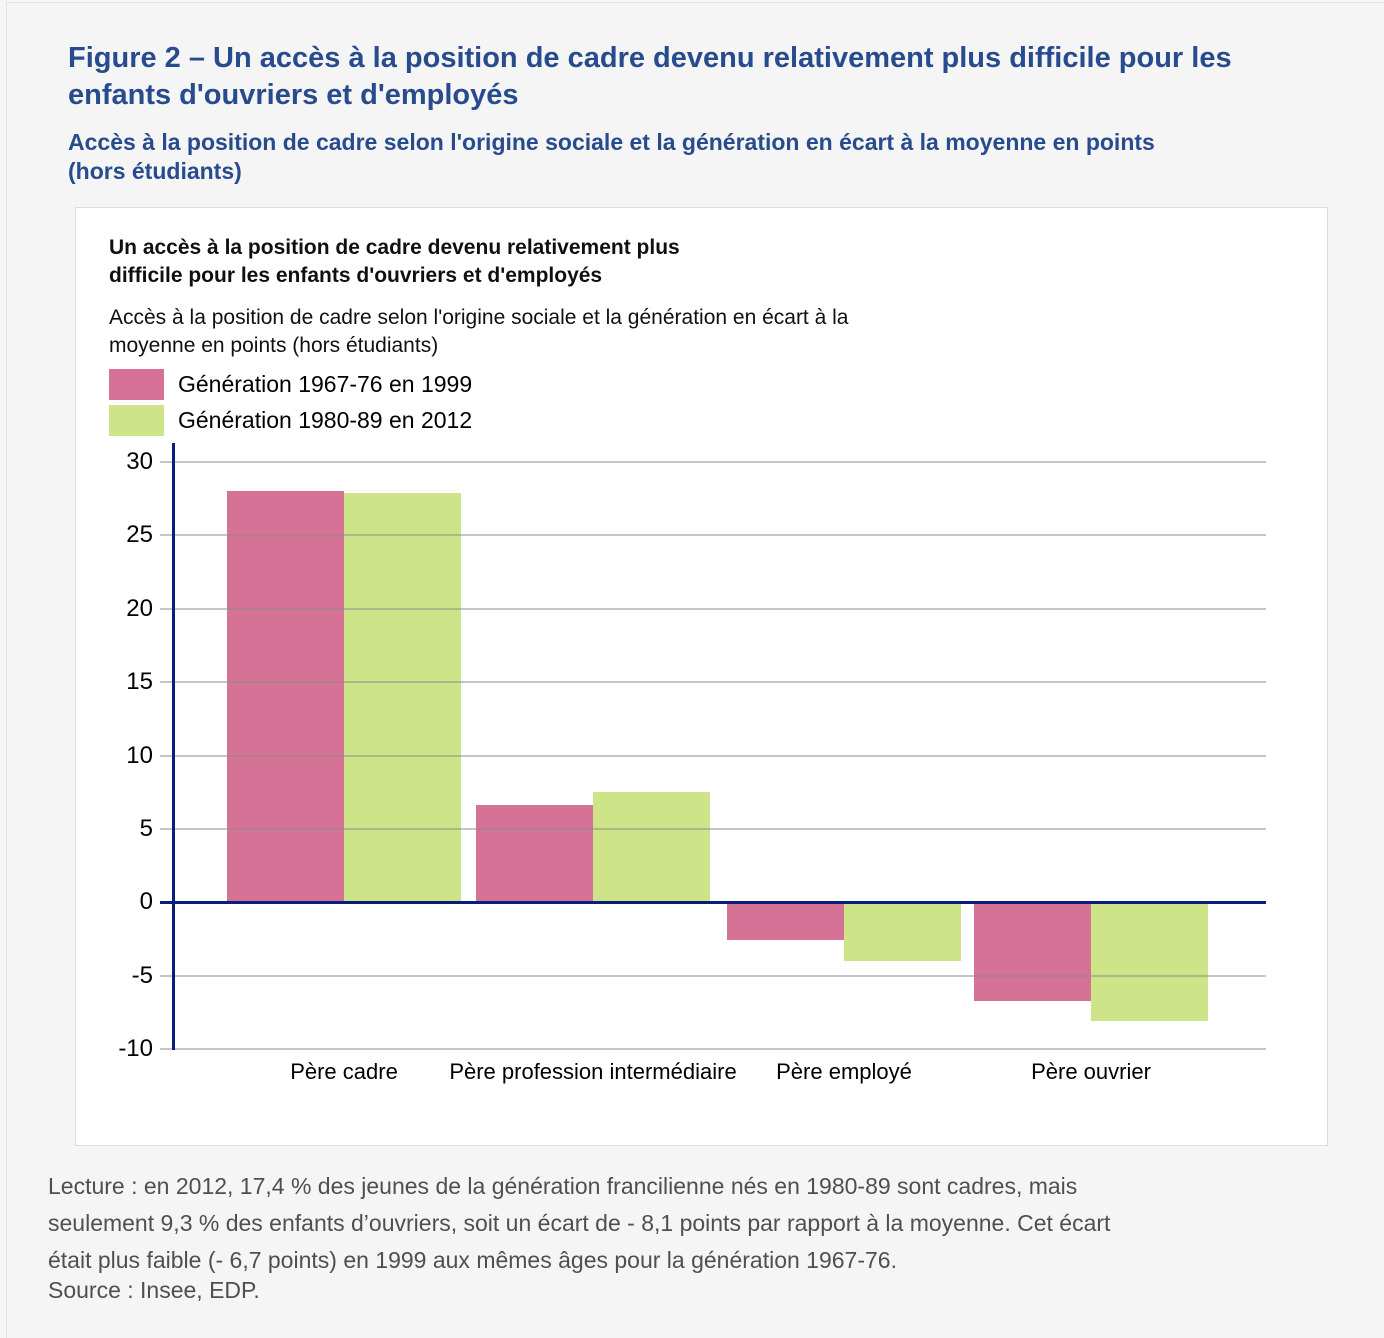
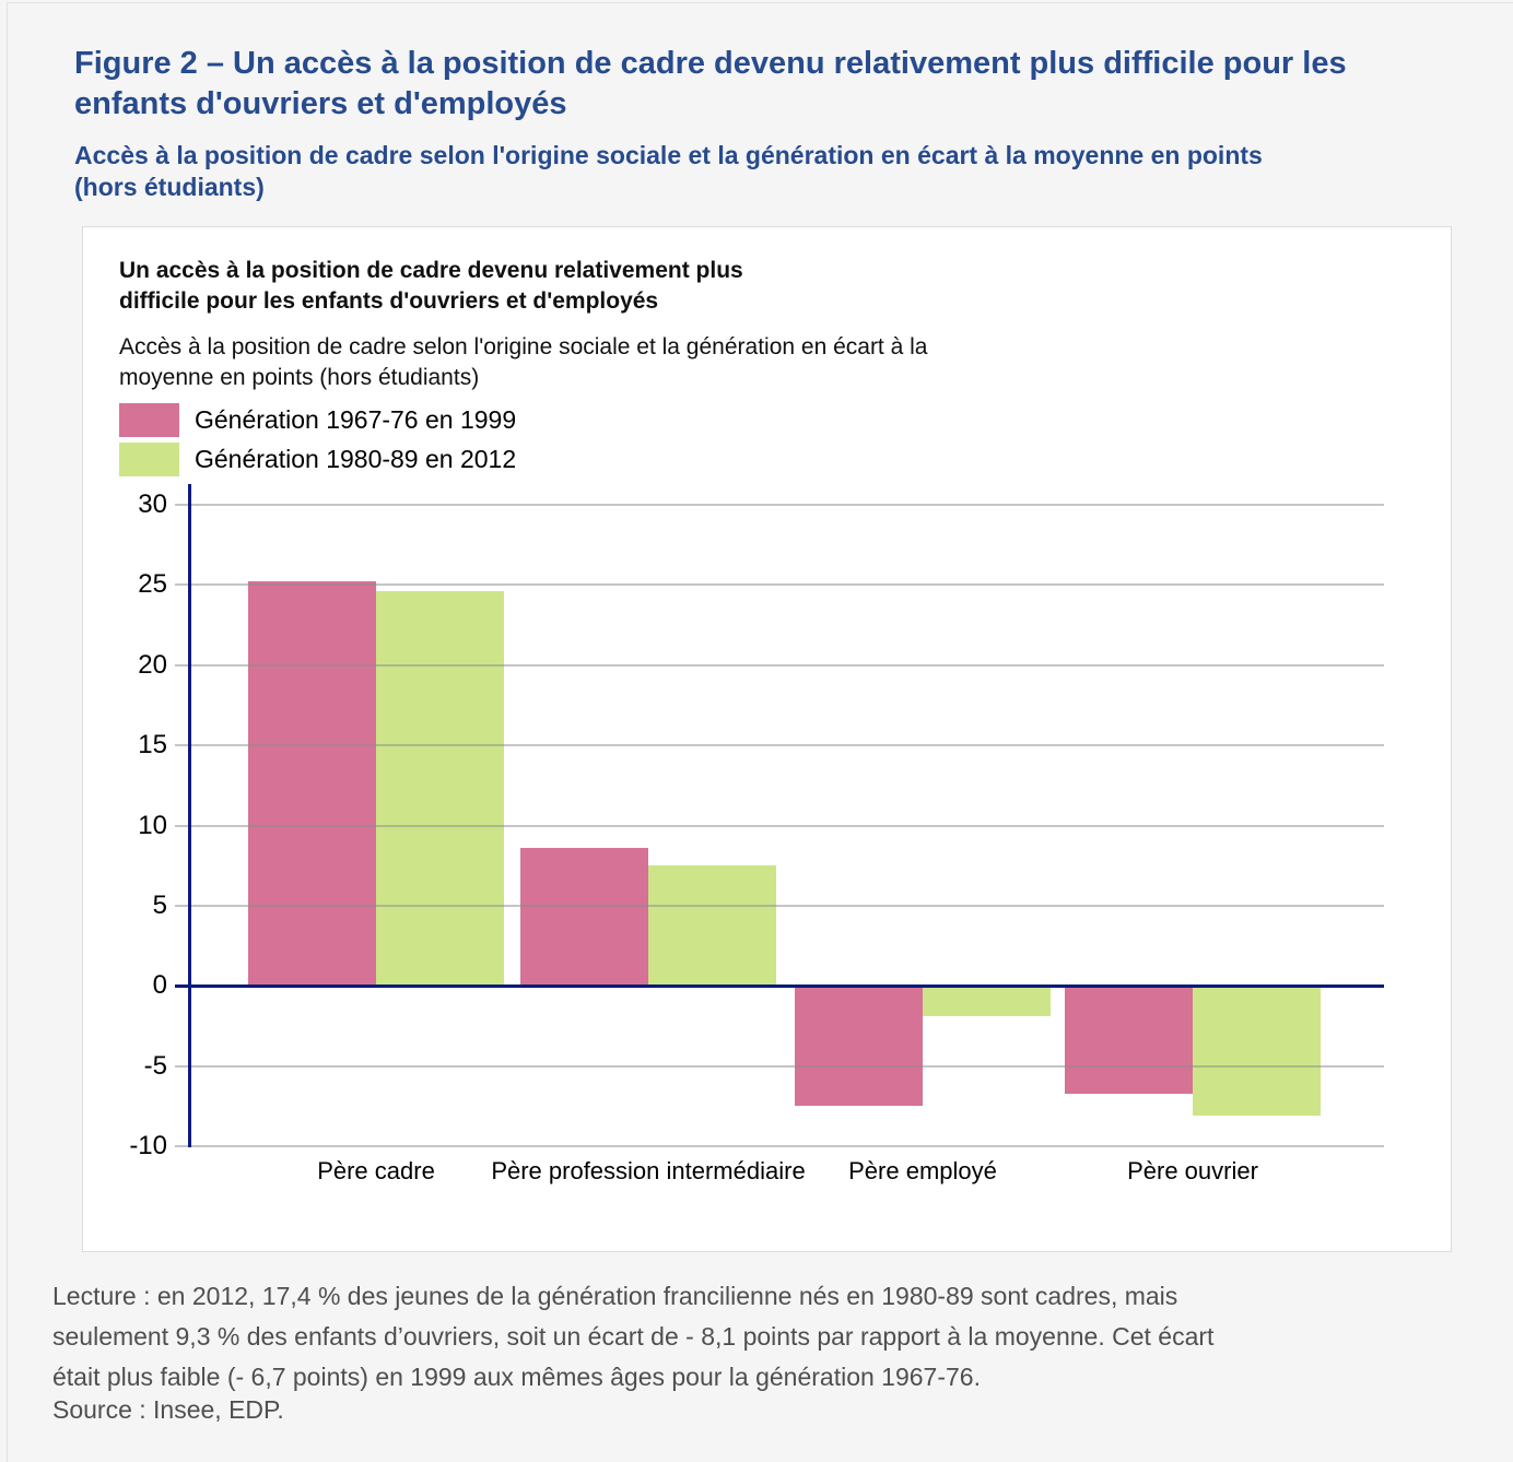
Génération 1967-76 en 1999/Père cadre: 28.0 -> 25.2
Génération 1980-89 en 2012/Père cadre: 27.9 -> 24.6
Génération 1967-76 en 1999/Père profession intermédiaire: 6.6 -> 8.6
Génération 1967-76 en 1999/Père employé: -2.6 -> -7.5
Génération 1980-89 en 2012/Père employé: -4.0 -> -1.9
